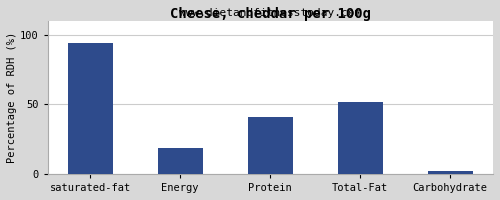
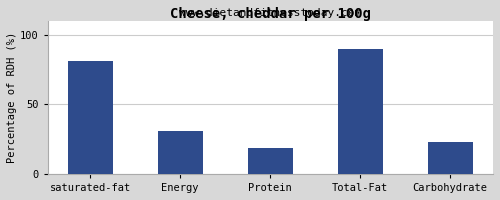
saturated-fat: 94 -> 81
Energy: 19 -> 31
Protein: 41 -> 19
Total-Fat: 52 -> 90
Carbohydrate: 2 -> 23
